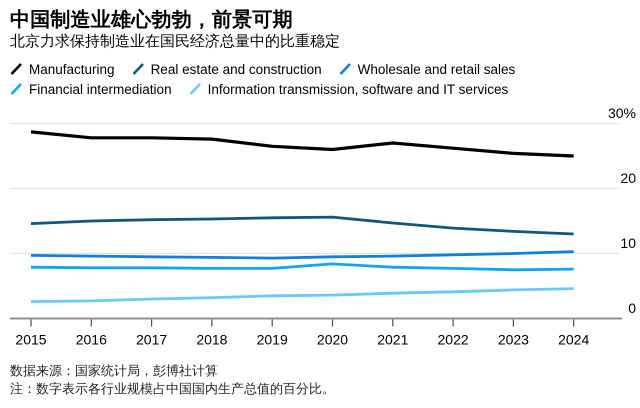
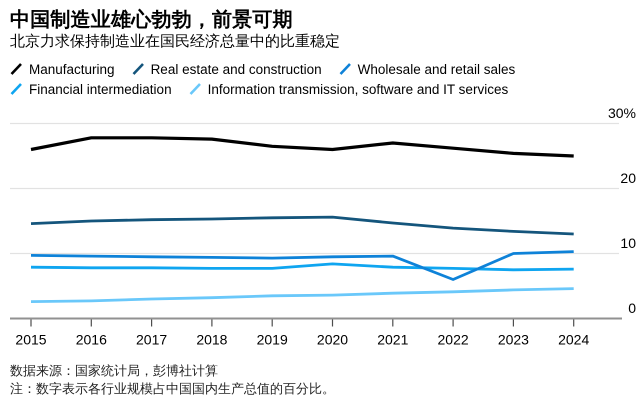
Manufacturing/2015: 29% -> 26%
Wholesale and retail sales/2022: 10% -> 6%
